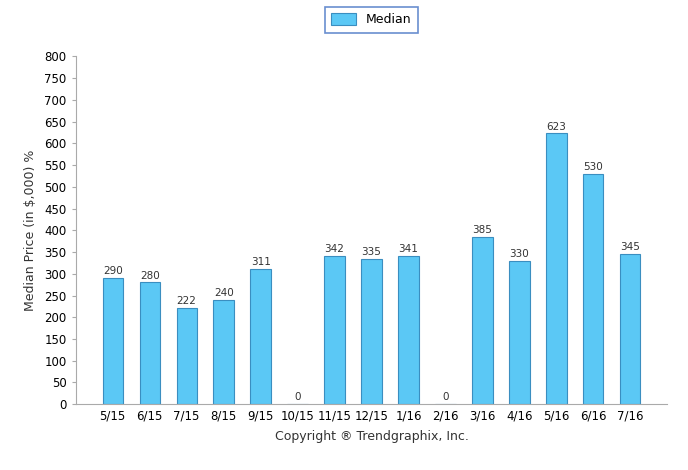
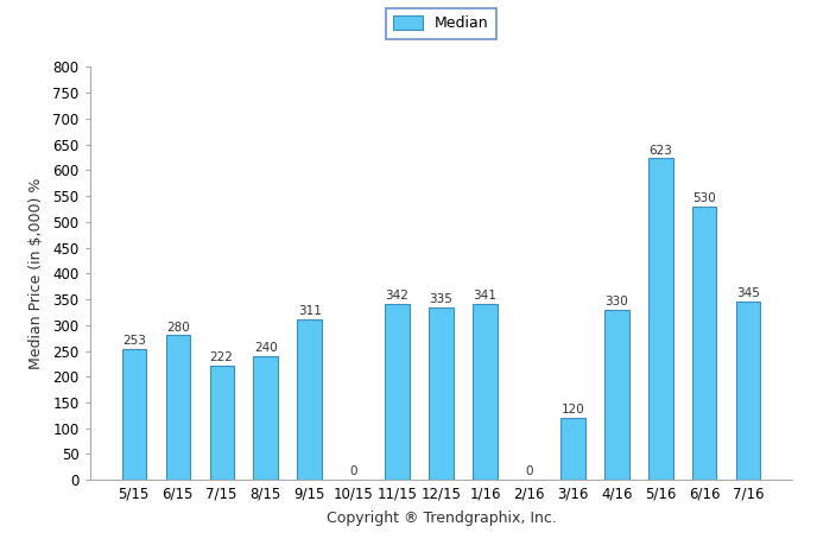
5/15: 290 -> 253
3/16: 385 -> 120
